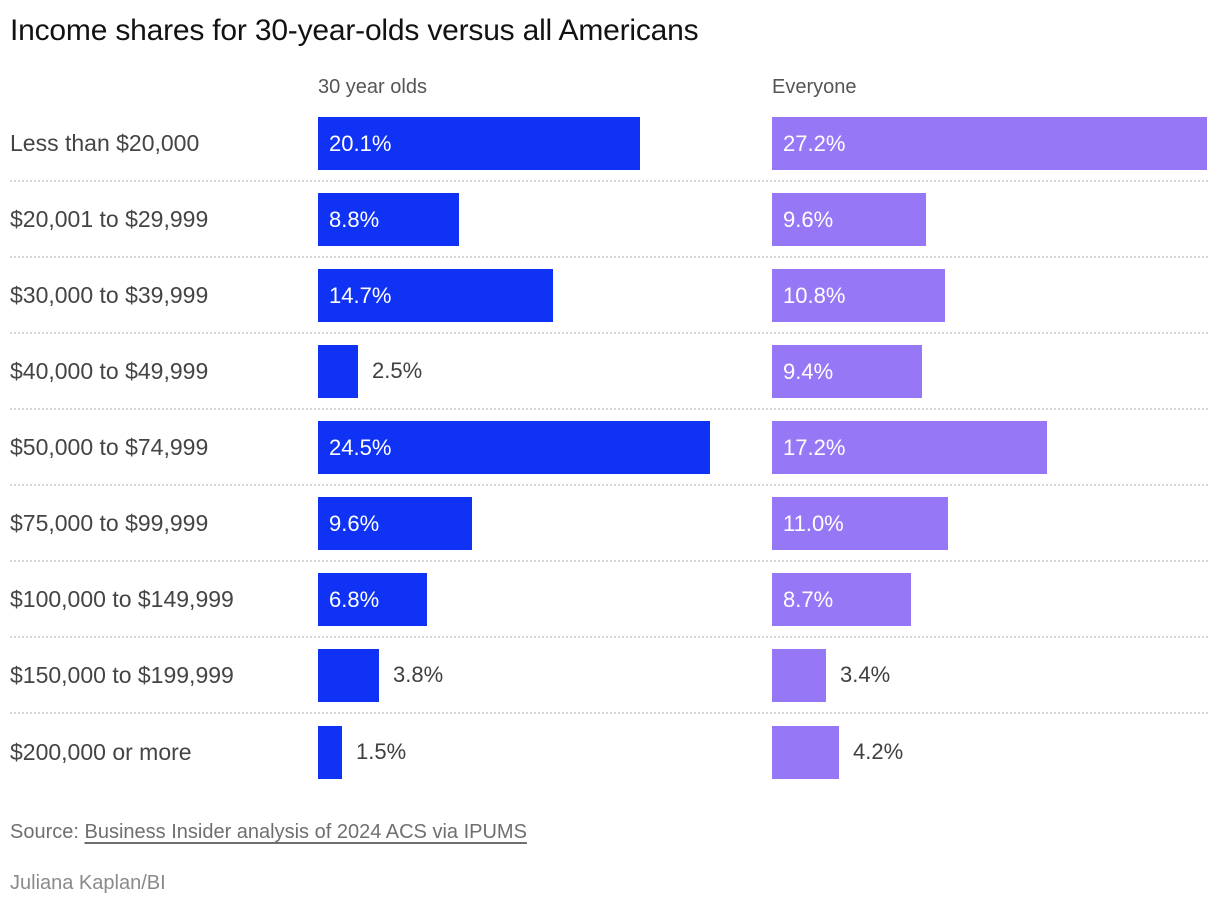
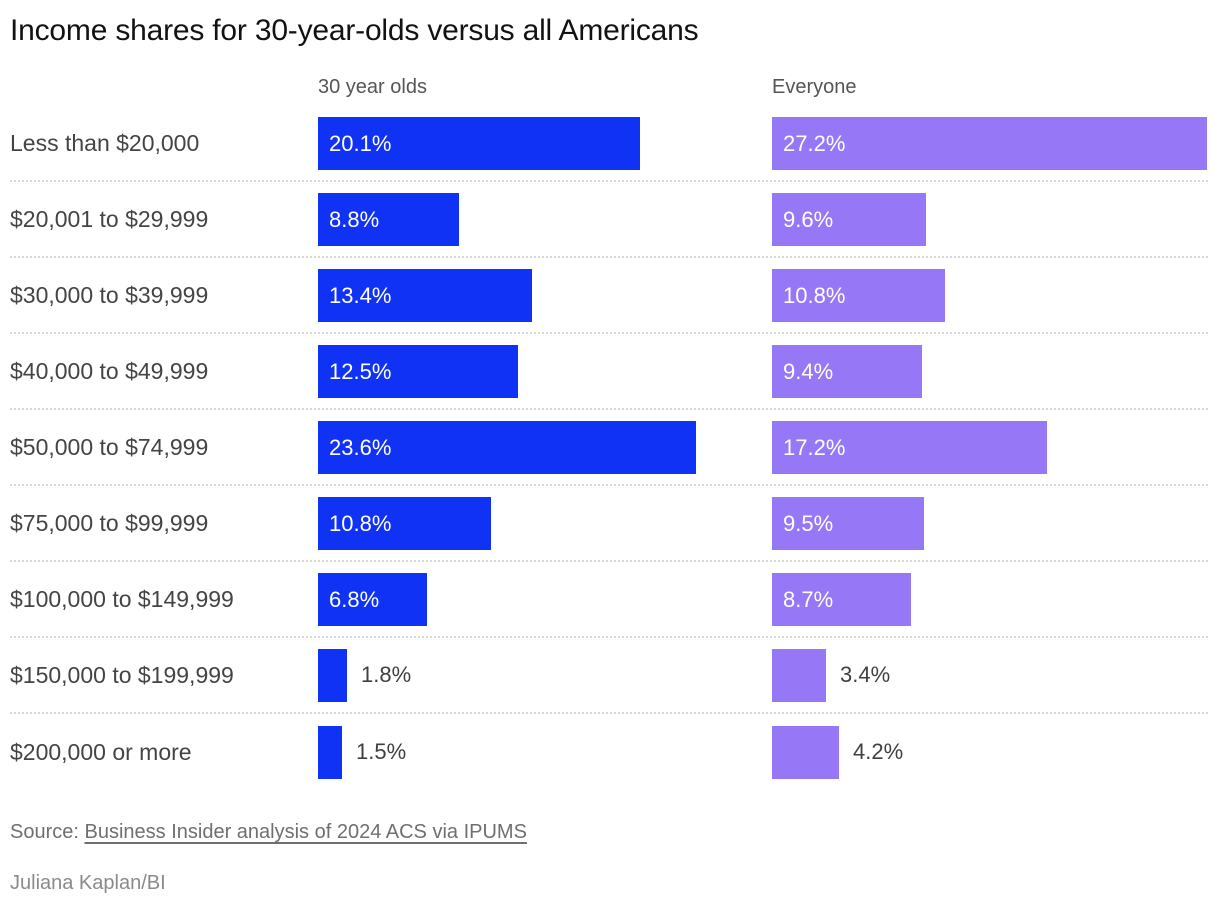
30 year olds/$30,000 to $39,999: 14.7% -> 13.4%
30 year olds/$40,000 to $49,999: 2.5% -> 12.5%
30 year olds/$50,000 to $74,999: 24.5% -> 23.6%
30 year olds/$75,000 to $99,999: 9.6% -> 10.8%
Everyone/$75,000 to $99,999: 11.0% -> 9.5%
30 year olds/$150,000 to $199,999: 3.8% -> 1.8%
